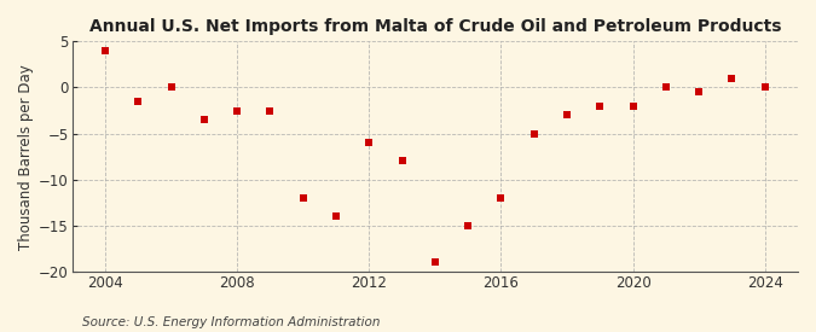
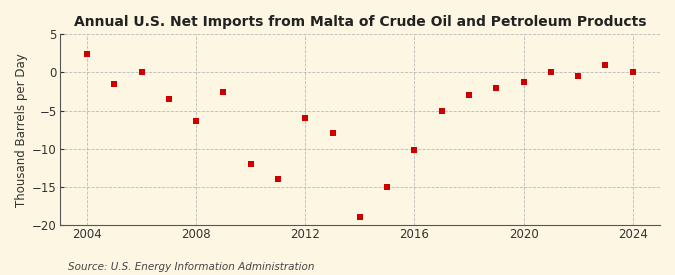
2004: 4.0 -> 2.4
2008: -2.5 -> -6.4
2016: -12.0 -> -10.2
2020: -2.0 -> -1.2
